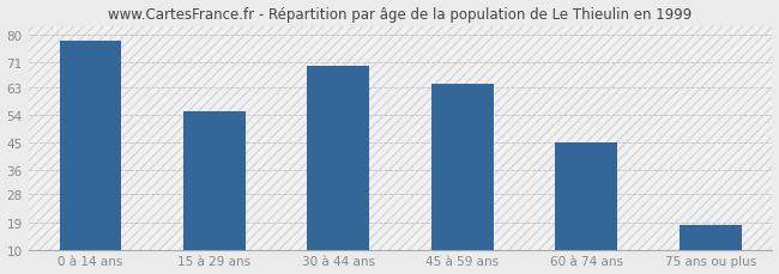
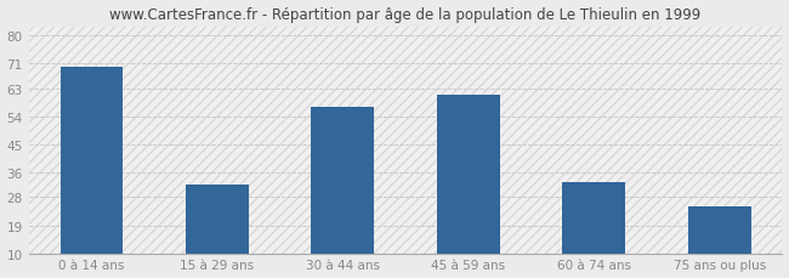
0 à 14 ans: 78 -> 70
15 à 29 ans: 55 -> 32
30 à 44 ans: 70 -> 57
45 à 59 ans: 64 -> 61
60 à 74 ans: 45 -> 33
75 ans ou plus: 18 -> 25
